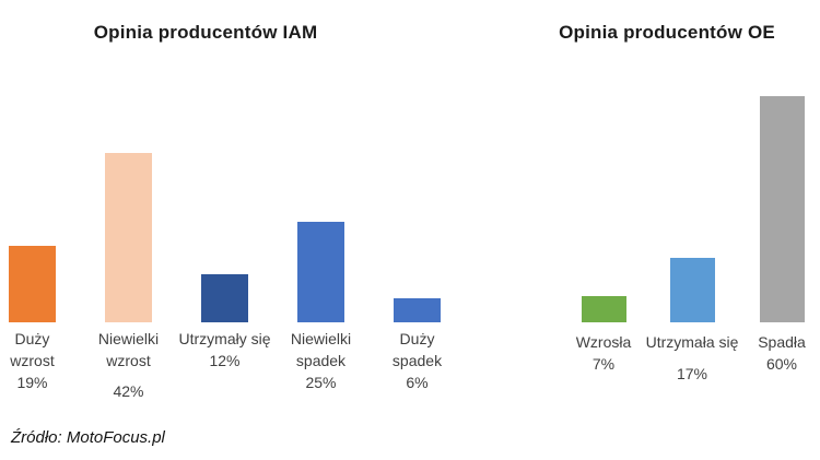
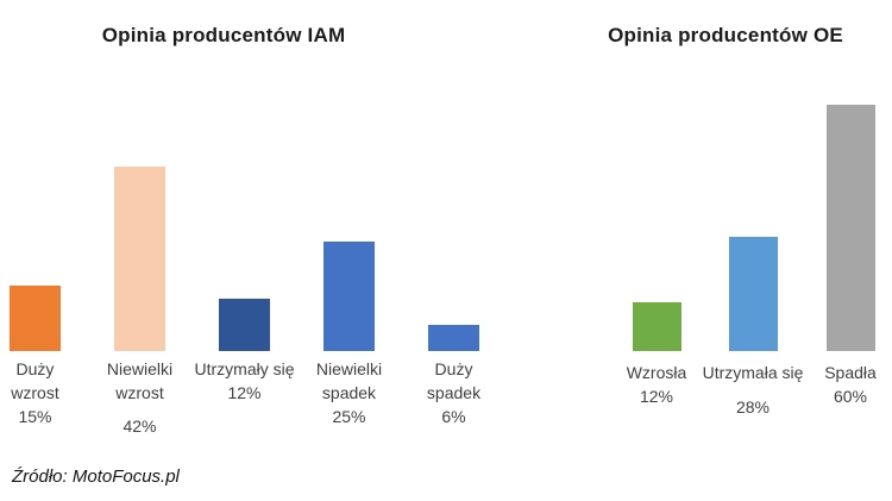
Opinia producentów IAM/Duży wzrost: 19% -> 15%
Opinia producentów OE/Wzrosła: 7% -> 12%
Opinia producentów OE/Utrzymała się: 17% -> 28%
